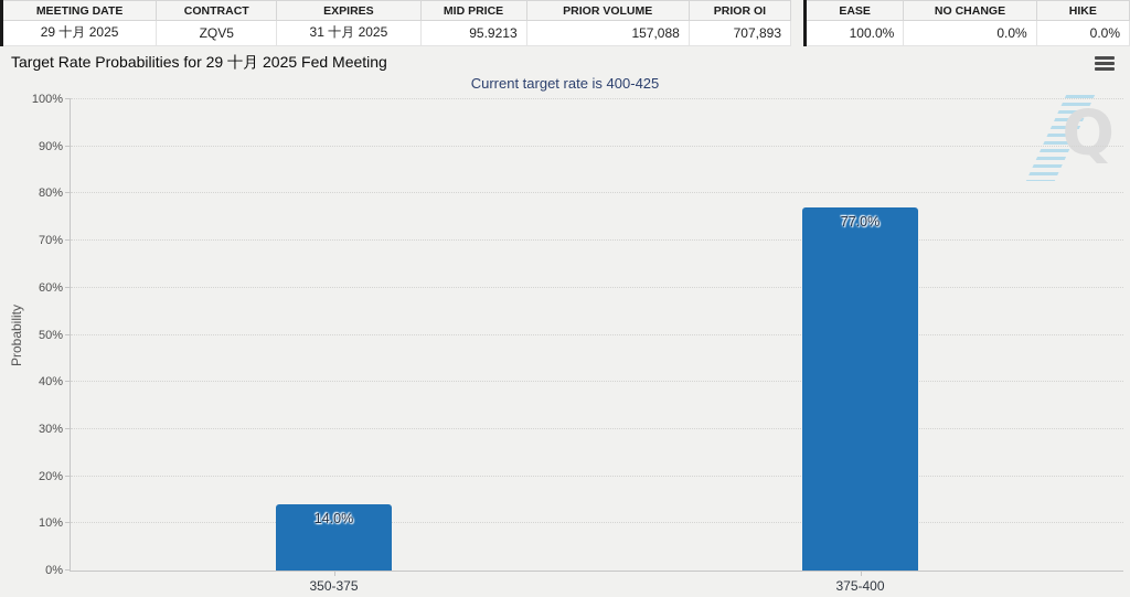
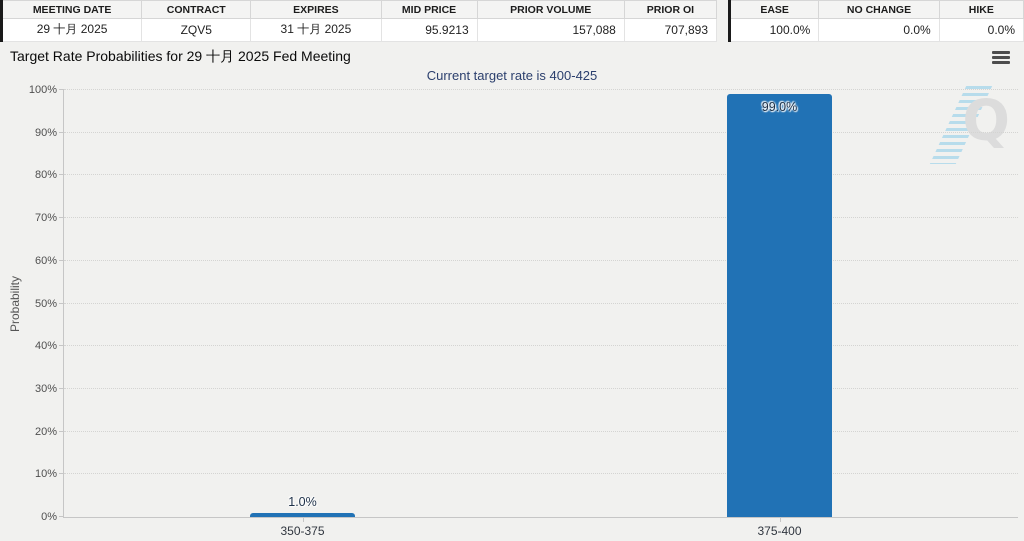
350-375: 14.0% -> 1.0%
375-400: 77.0% -> 99.0%
